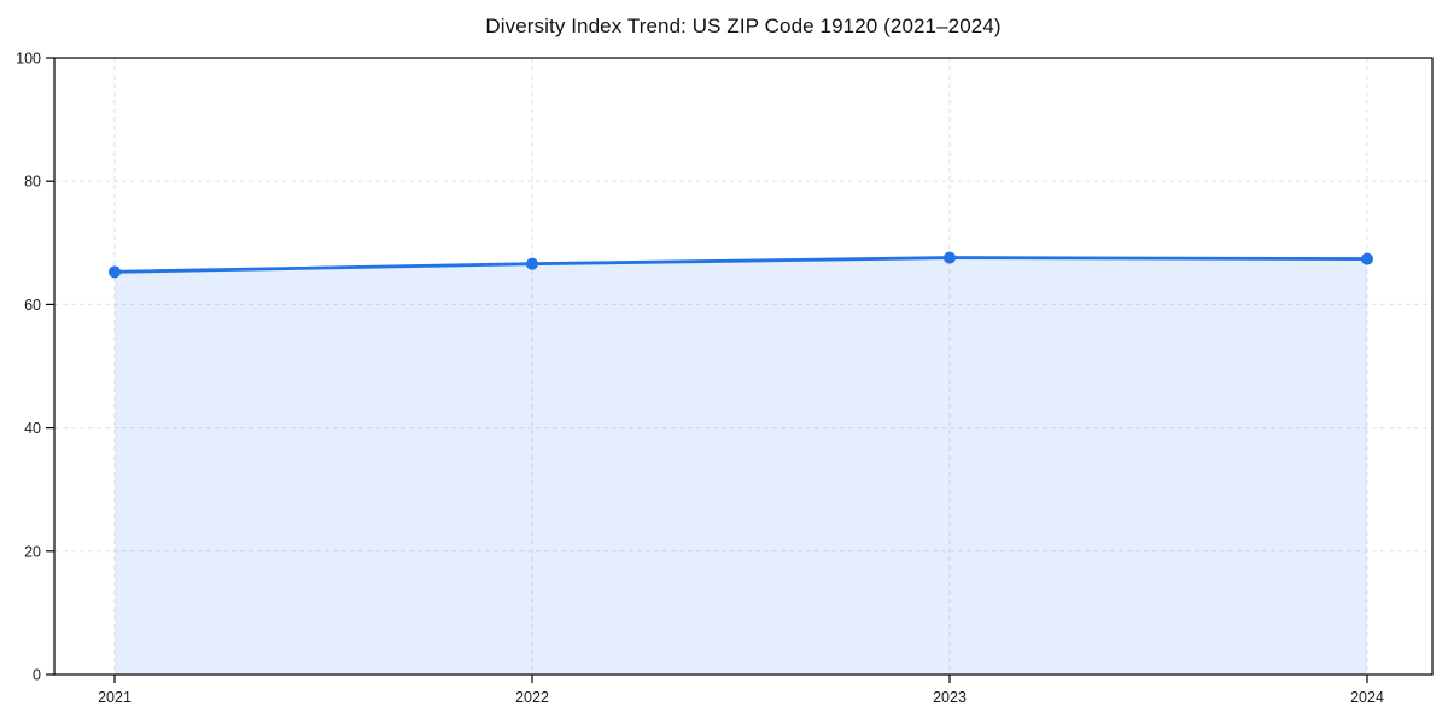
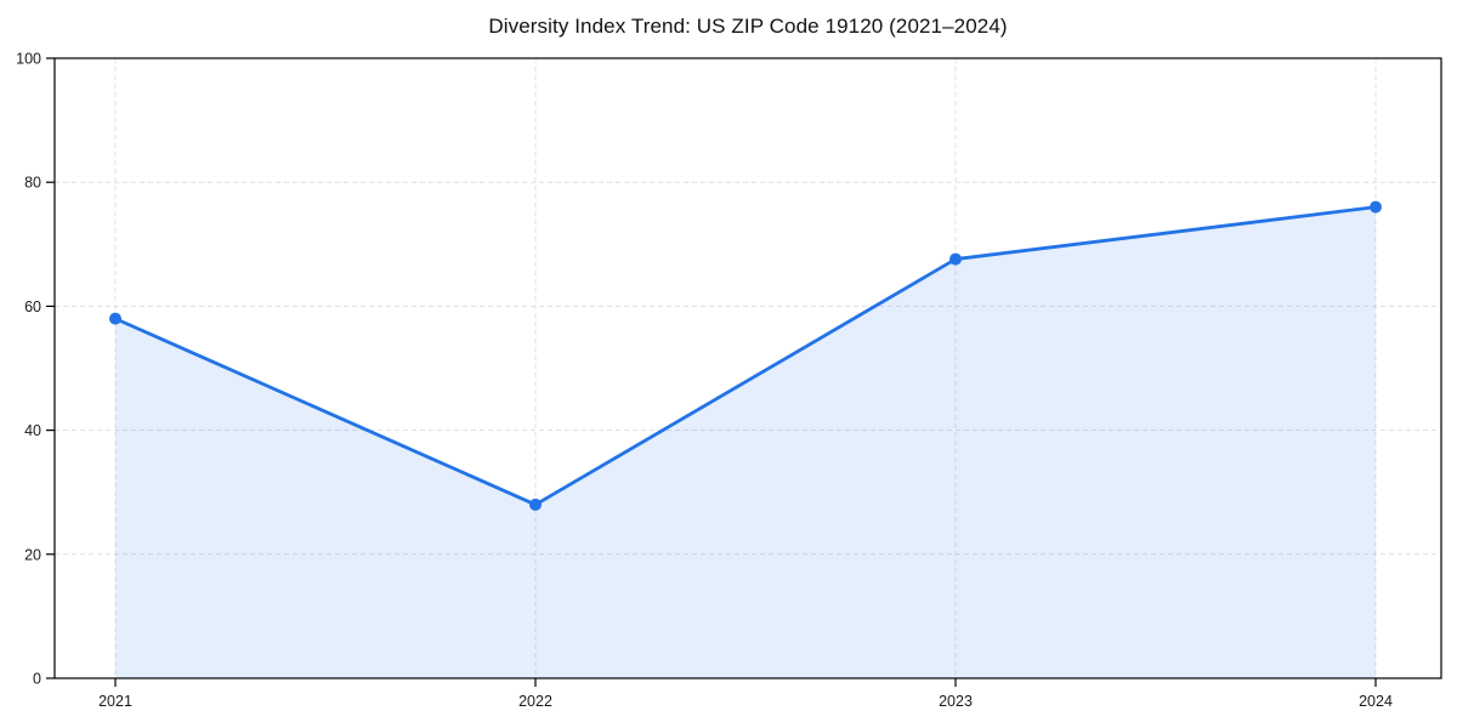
2021: 65 -> 58
2022: 67 -> 28
2024: 67 -> 76
